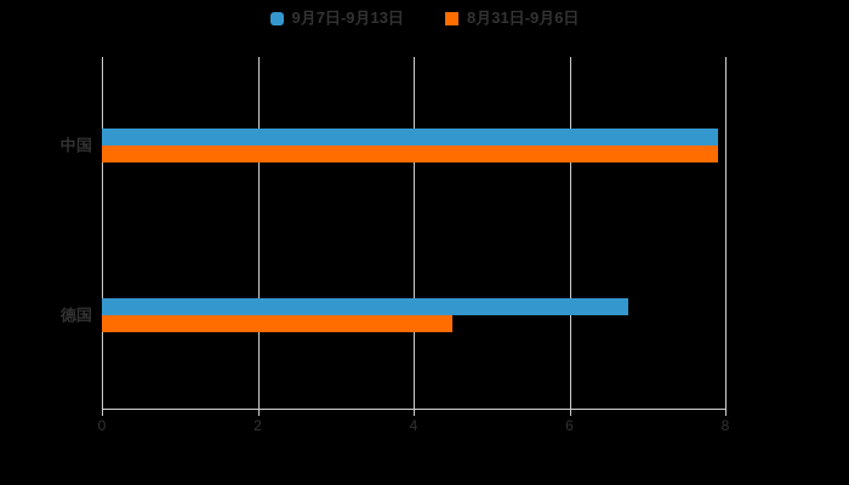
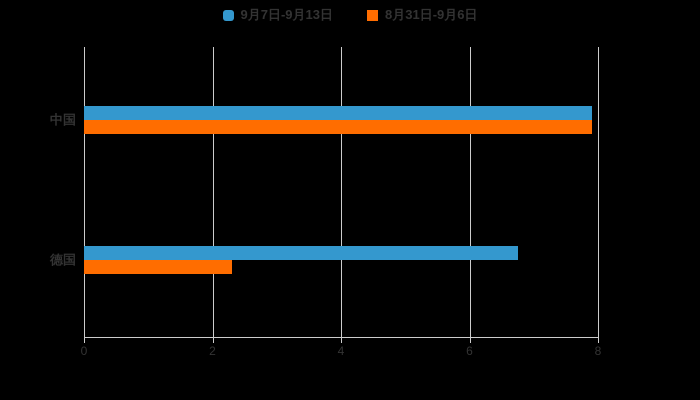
8月31日-9月6日/德国: 4.5 -> 2.3
